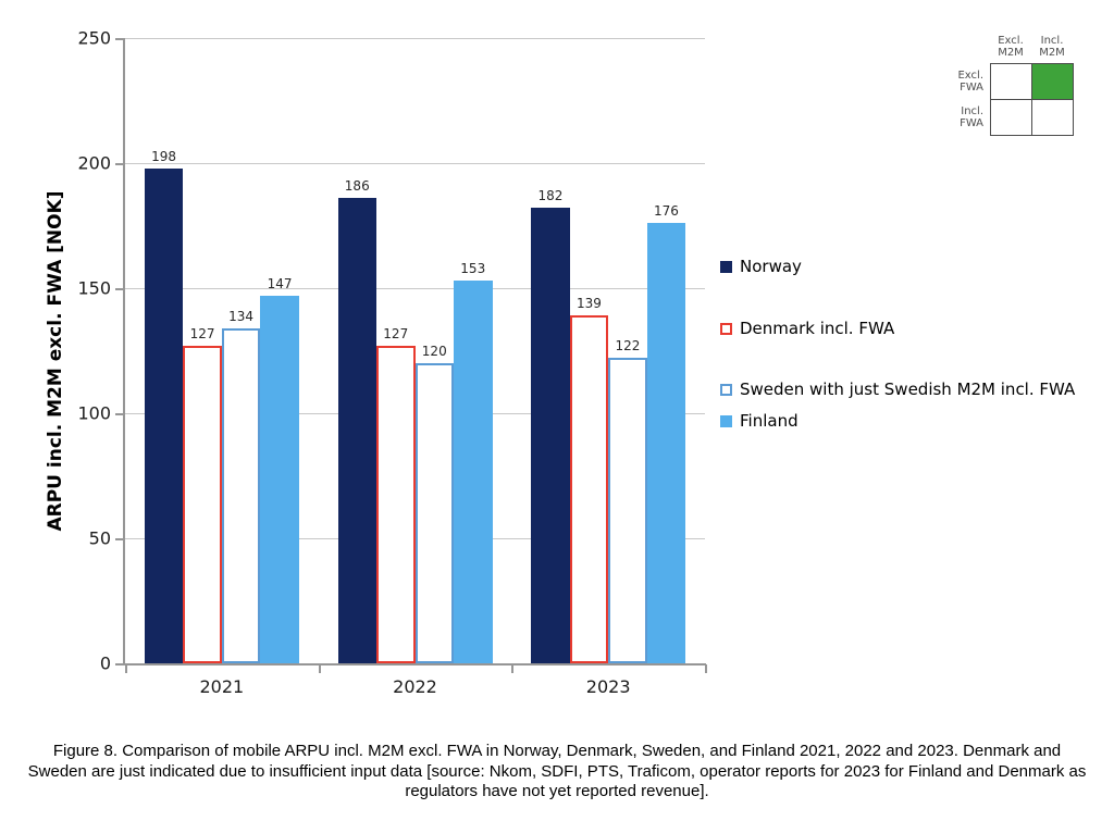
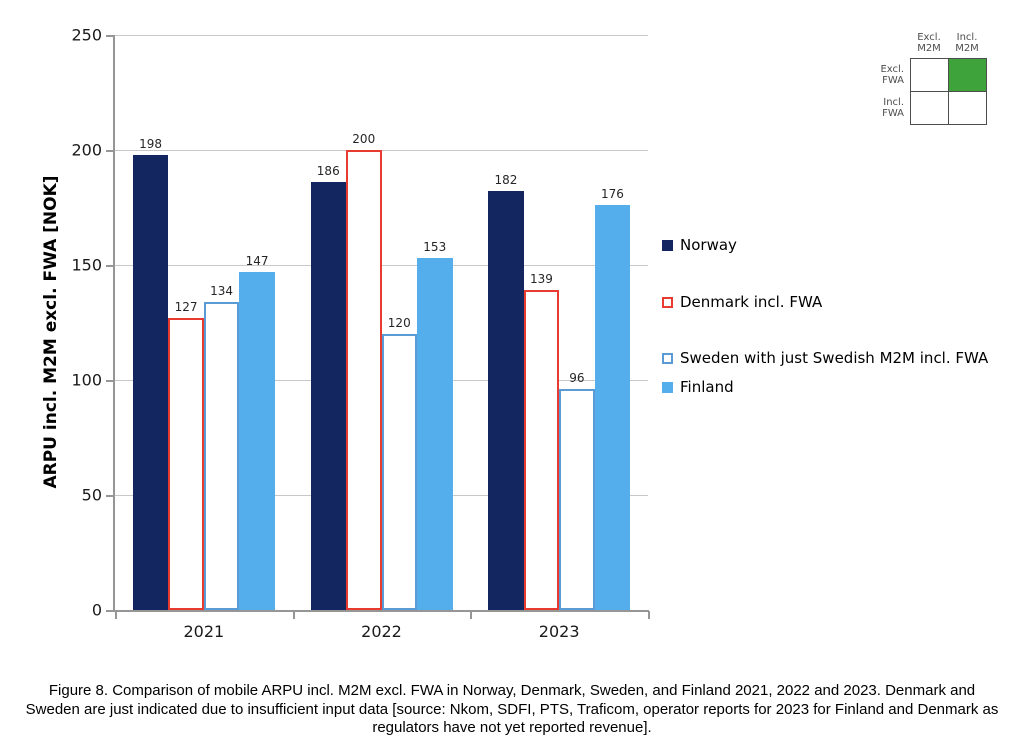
Denmark incl. FWA/2022: 127 -> 200
Sweden with just Swedish M2M incl. FWA/2023: 122 -> 96
